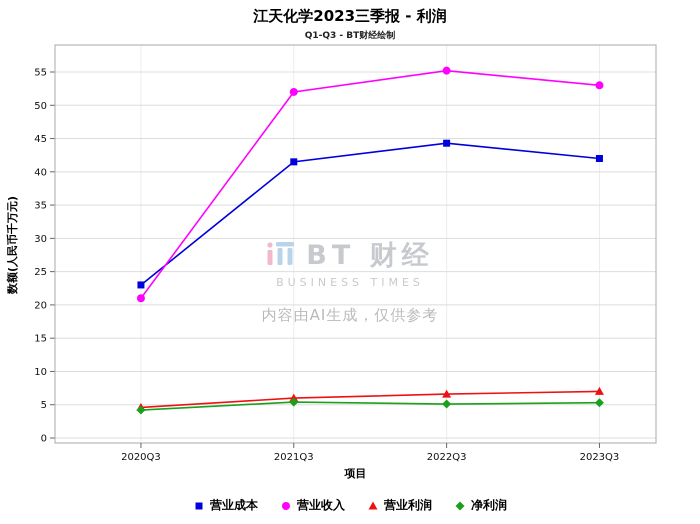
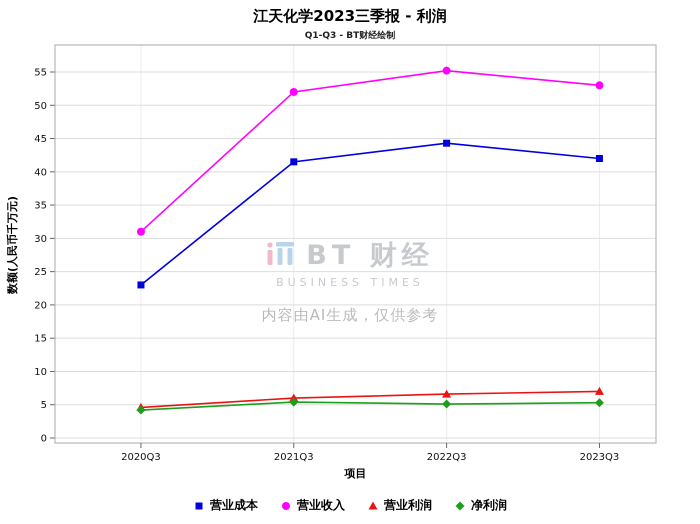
营业收入/2020Q3: 21 -> 31
